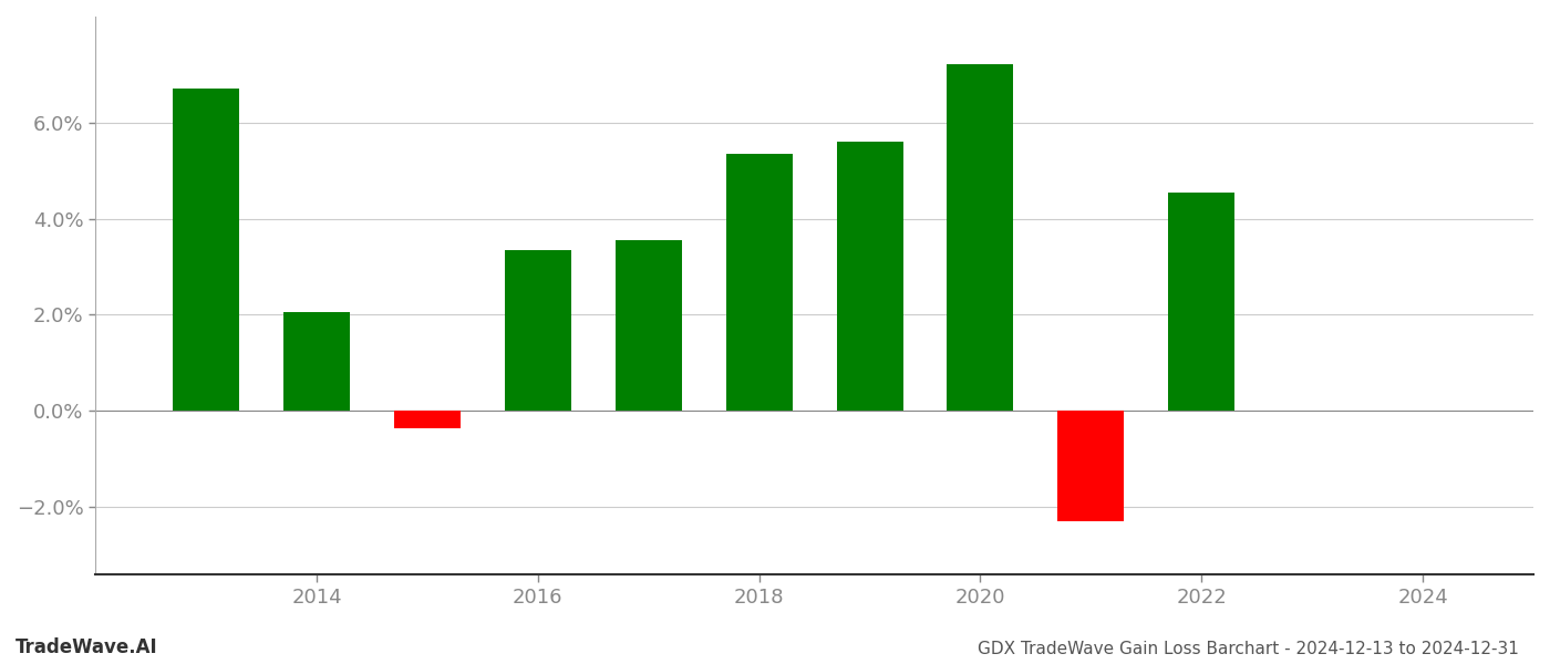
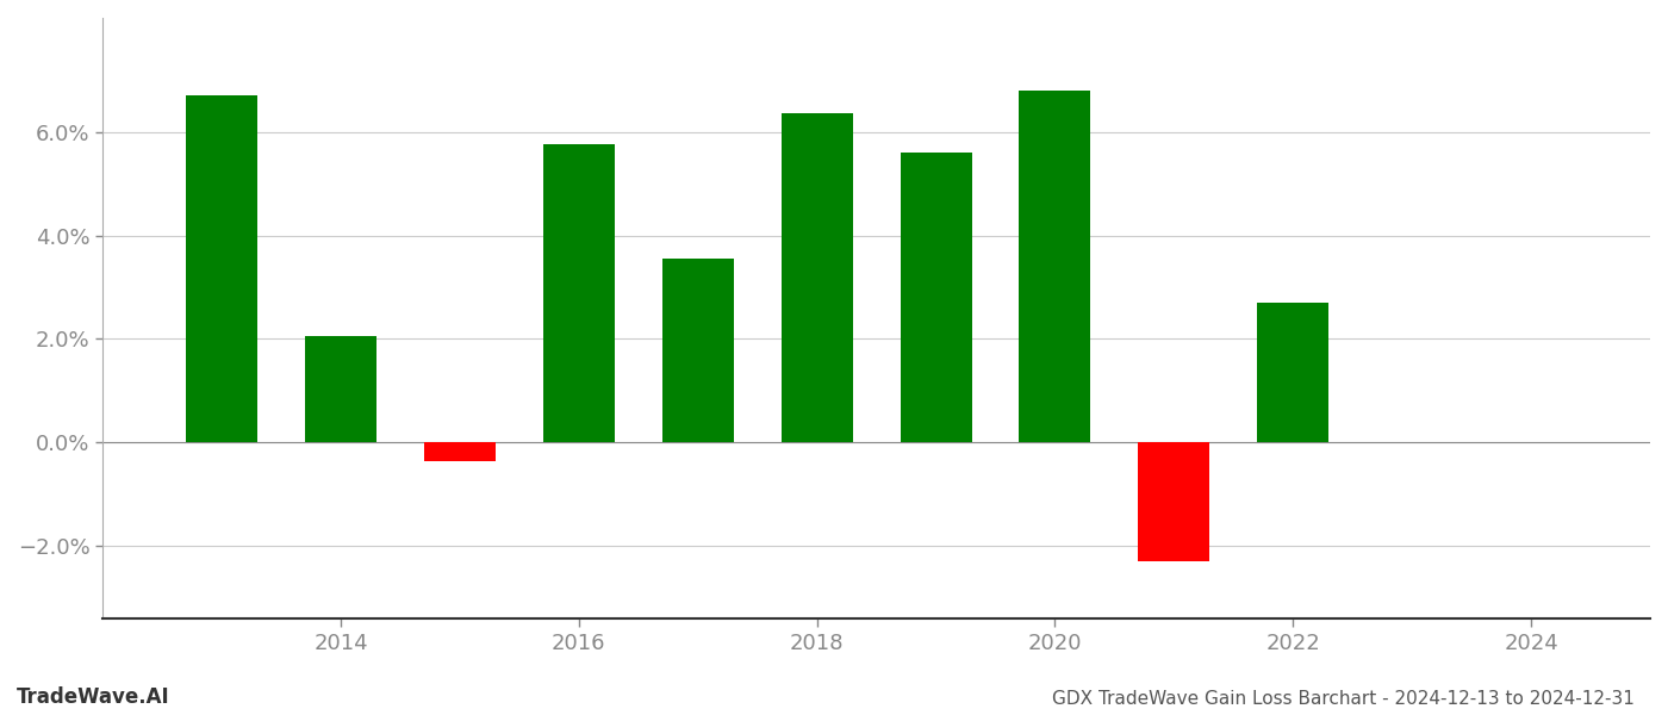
2016: 3.35% -> 5.75%
2018: 5.35% -> 6.35%
2020: 7.20% -> 6.80%
2022: 4.55% -> 2.70%
